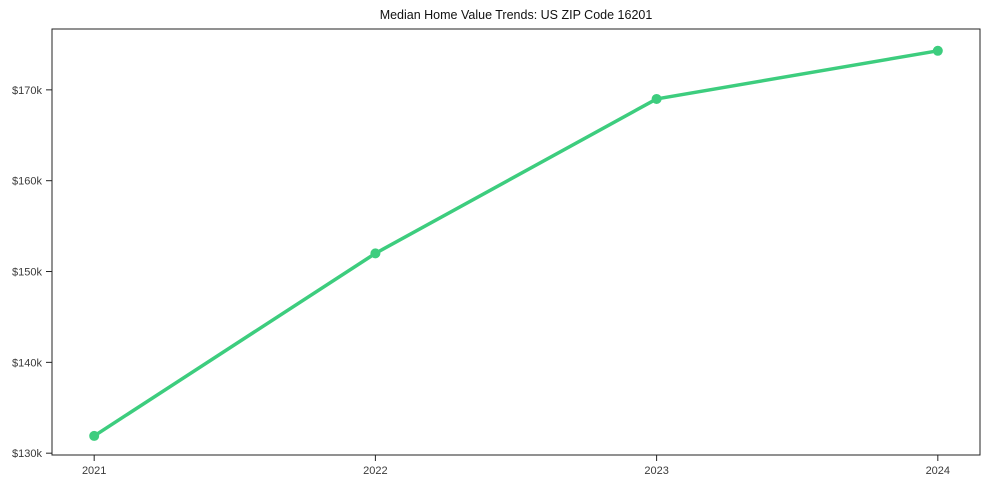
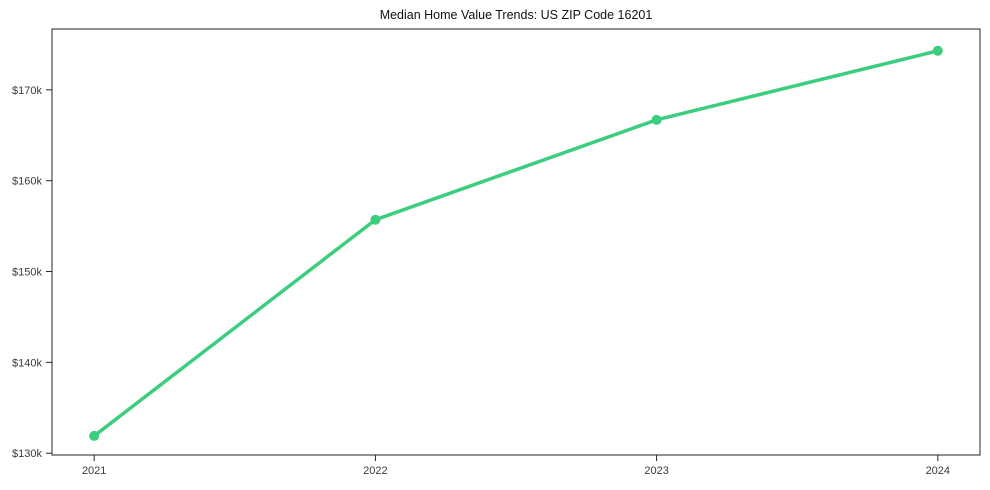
2022: $152k -> $156k
2023: $169k -> $167k
